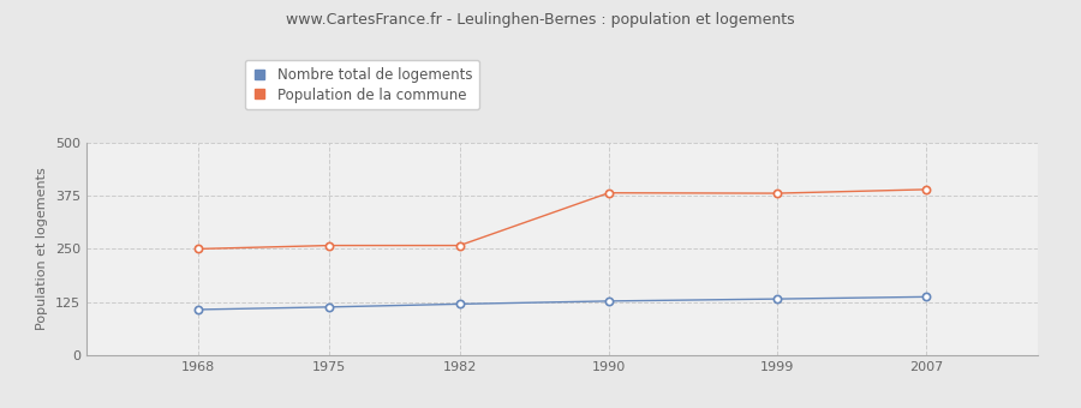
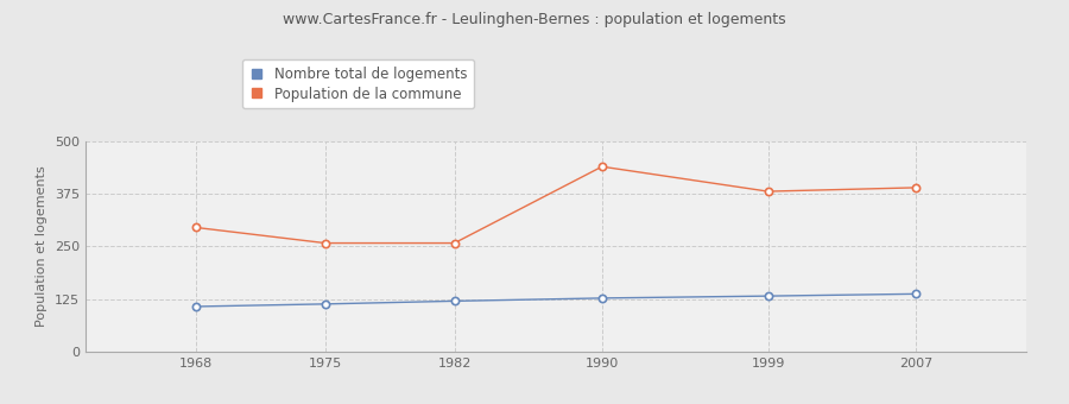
Population de la commune/1968: 250 -> 295
Population de la commune/1990: 382 -> 440
